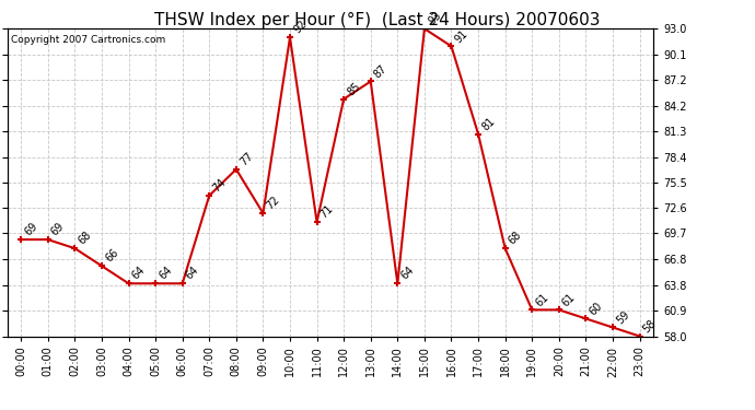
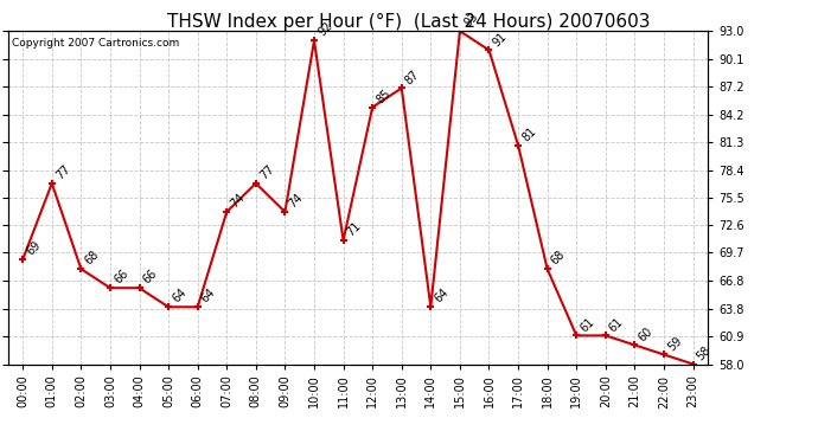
01:00: 69 -> 77
04:00: 64 -> 66
09:00: 72 -> 74
